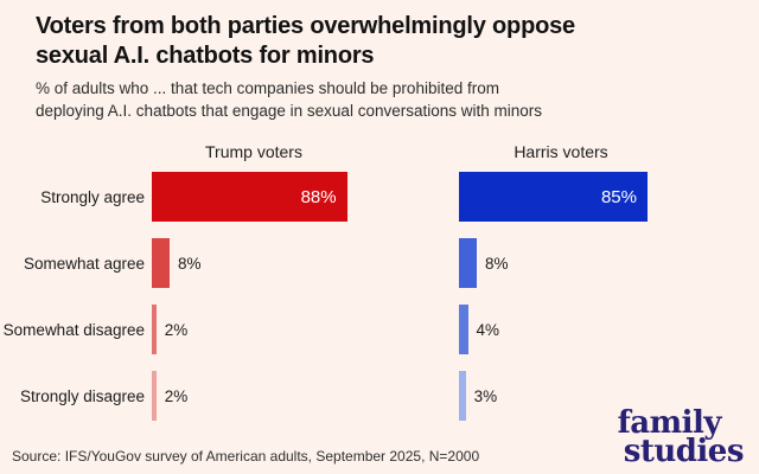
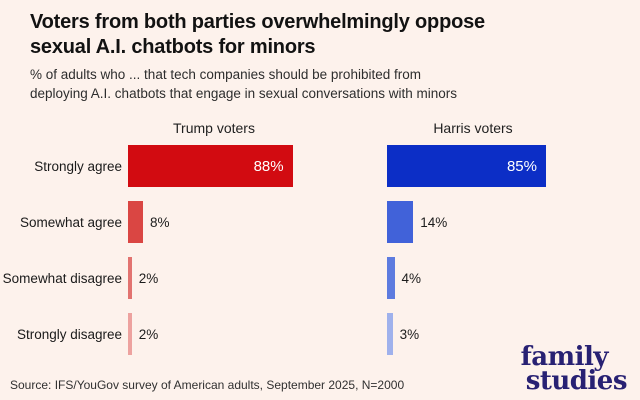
Harris voters/Somewhat agree: 8% -> 14%
